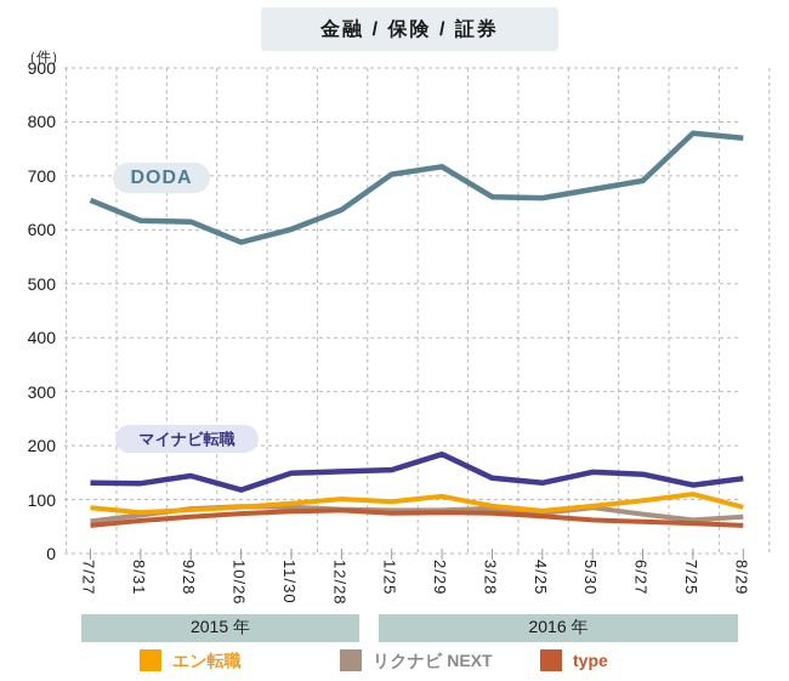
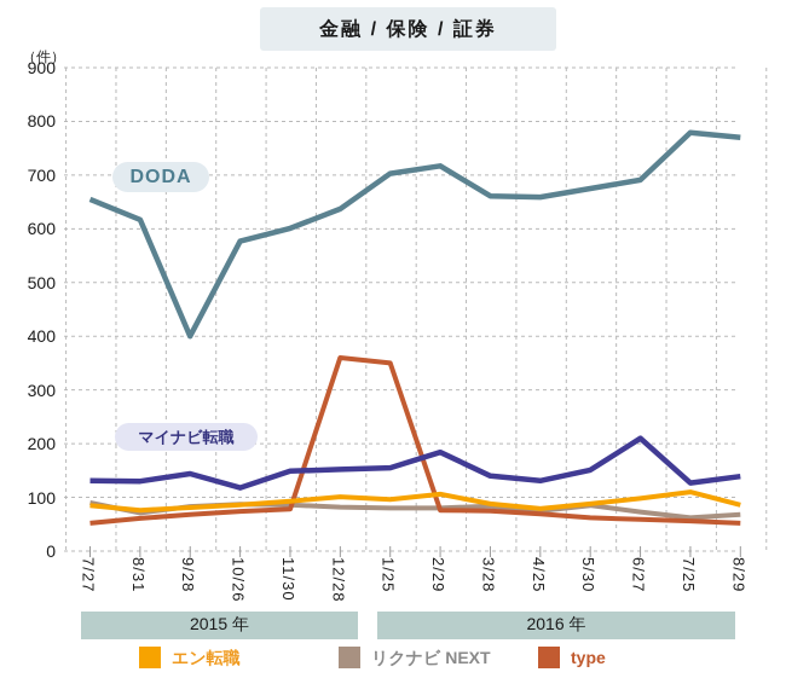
リクナビ NEXT/7/27: 60 -> 90
DODA/9/28: 620 -> 400
type/12/28: 80 -> 360
type/1/25: 80 -> 350
マイナビ転職/6/27: 150 -> 210
